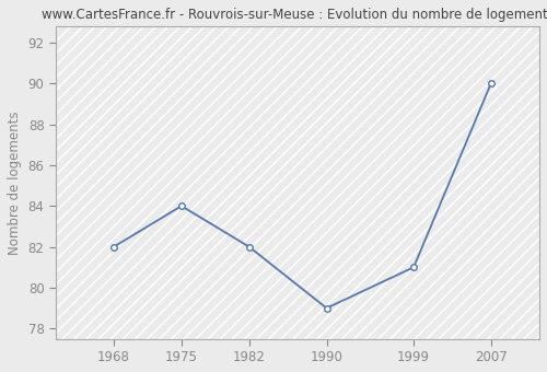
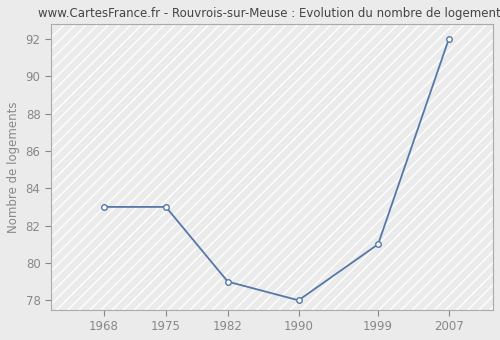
1968: 82 -> 83
1975: 84 -> 83
1982: 82 -> 79
1990: 79 -> 78
2007: 90 -> 92
